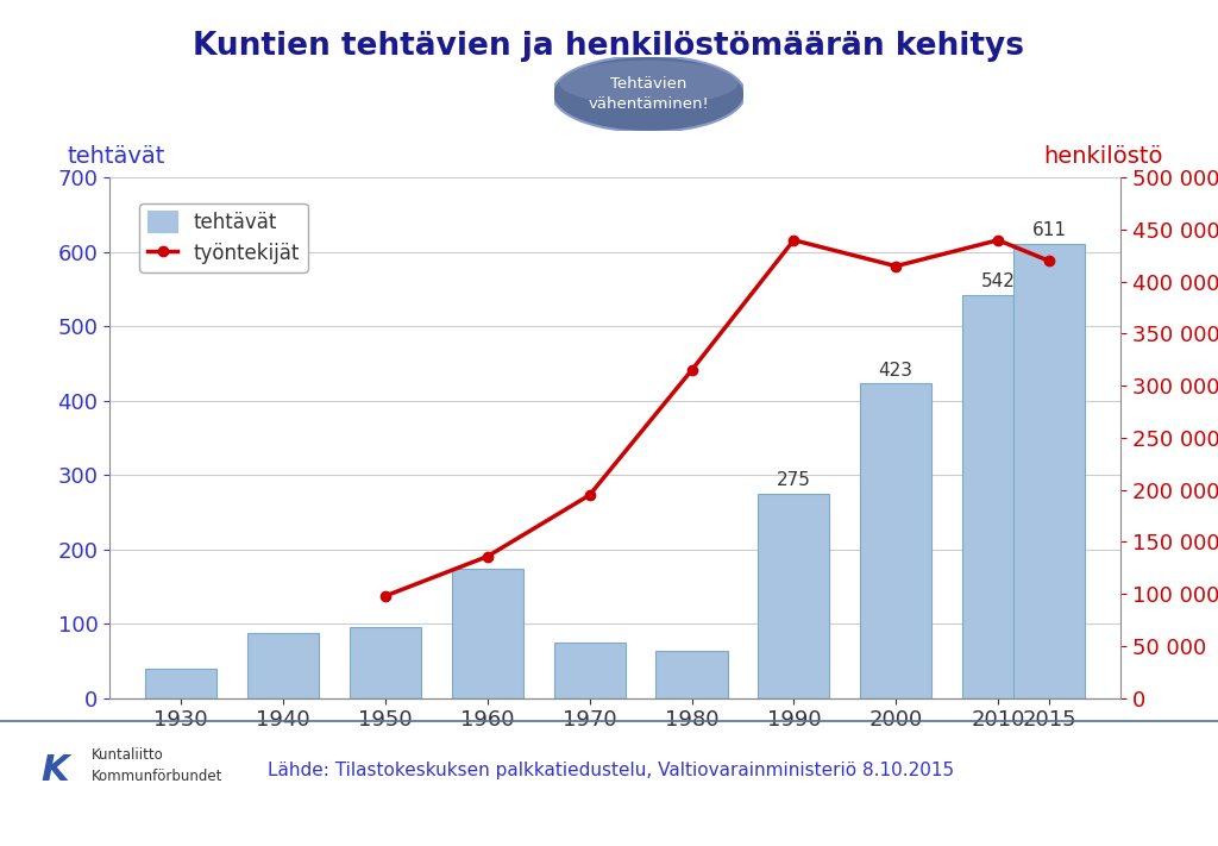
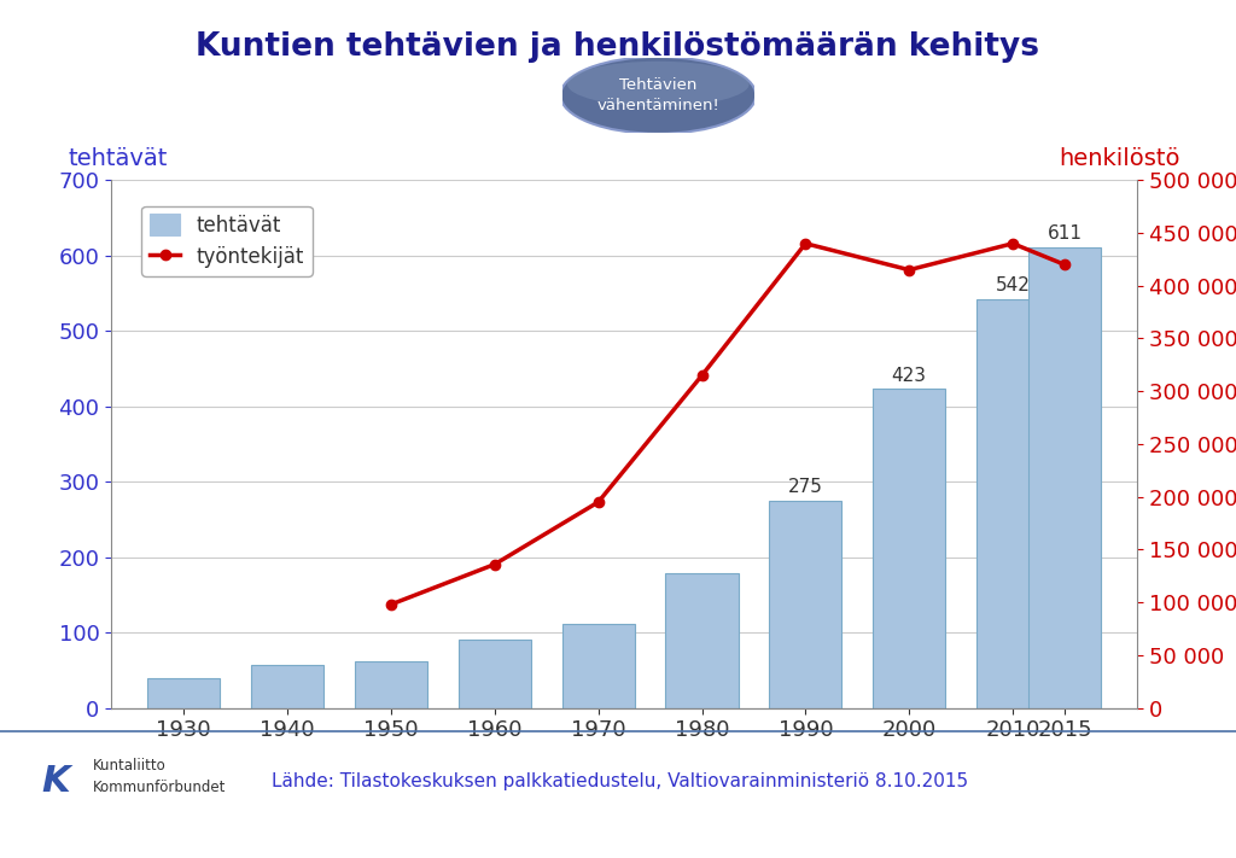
tehtävät/1940: 88 -> 57
tehtävät/1950: 96 -> 62
tehtävät/1960: 174 -> 90
tehtävät/1970: 74 -> 112
tehtävät/1980: 64 -> 178
